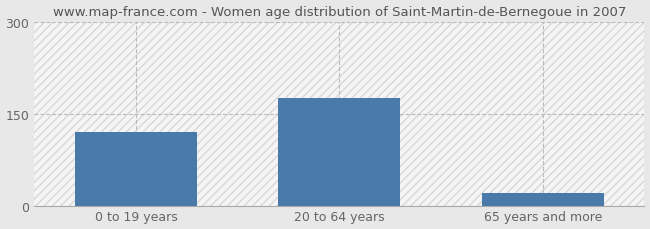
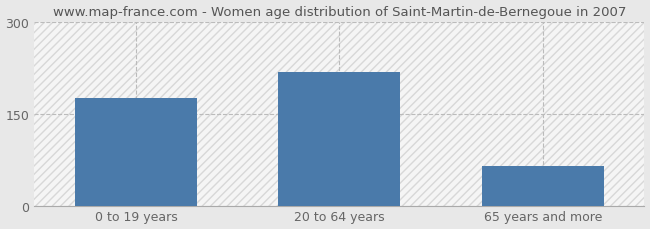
0 to 19 years: 120 -> 176
20 to 64 years: 175 -> 218
65 years and more: 20 -> 64
